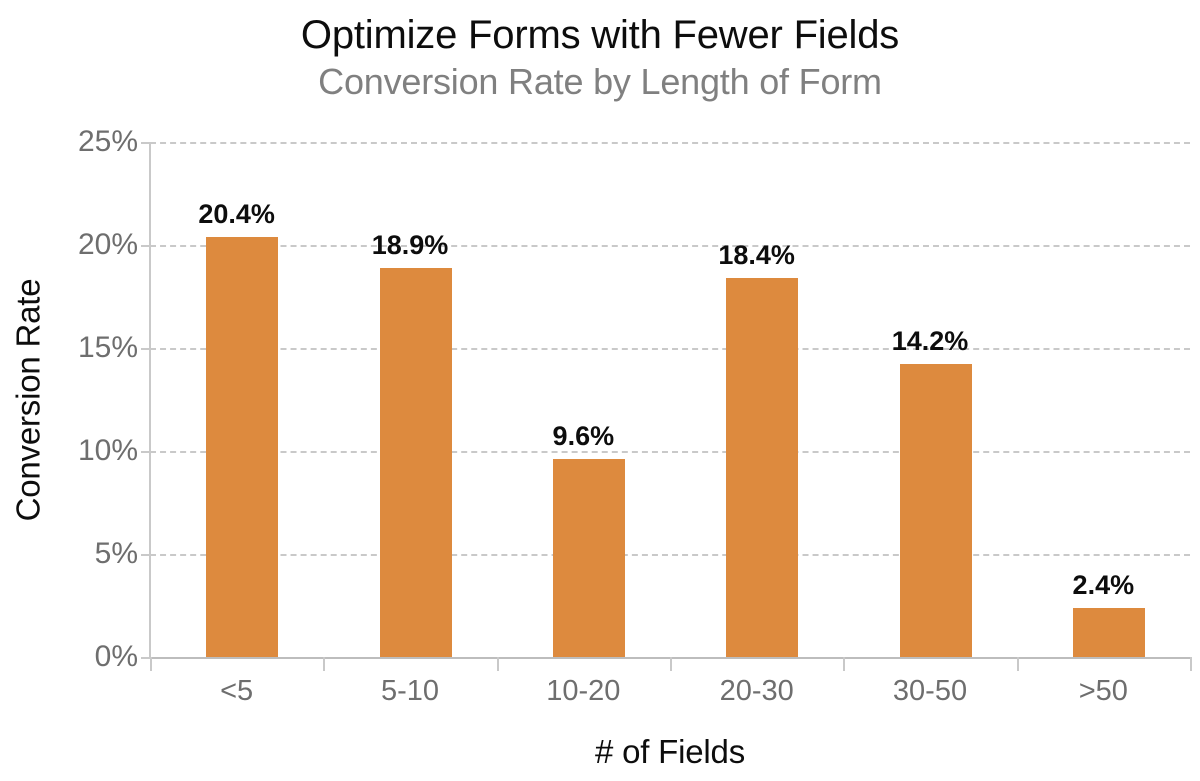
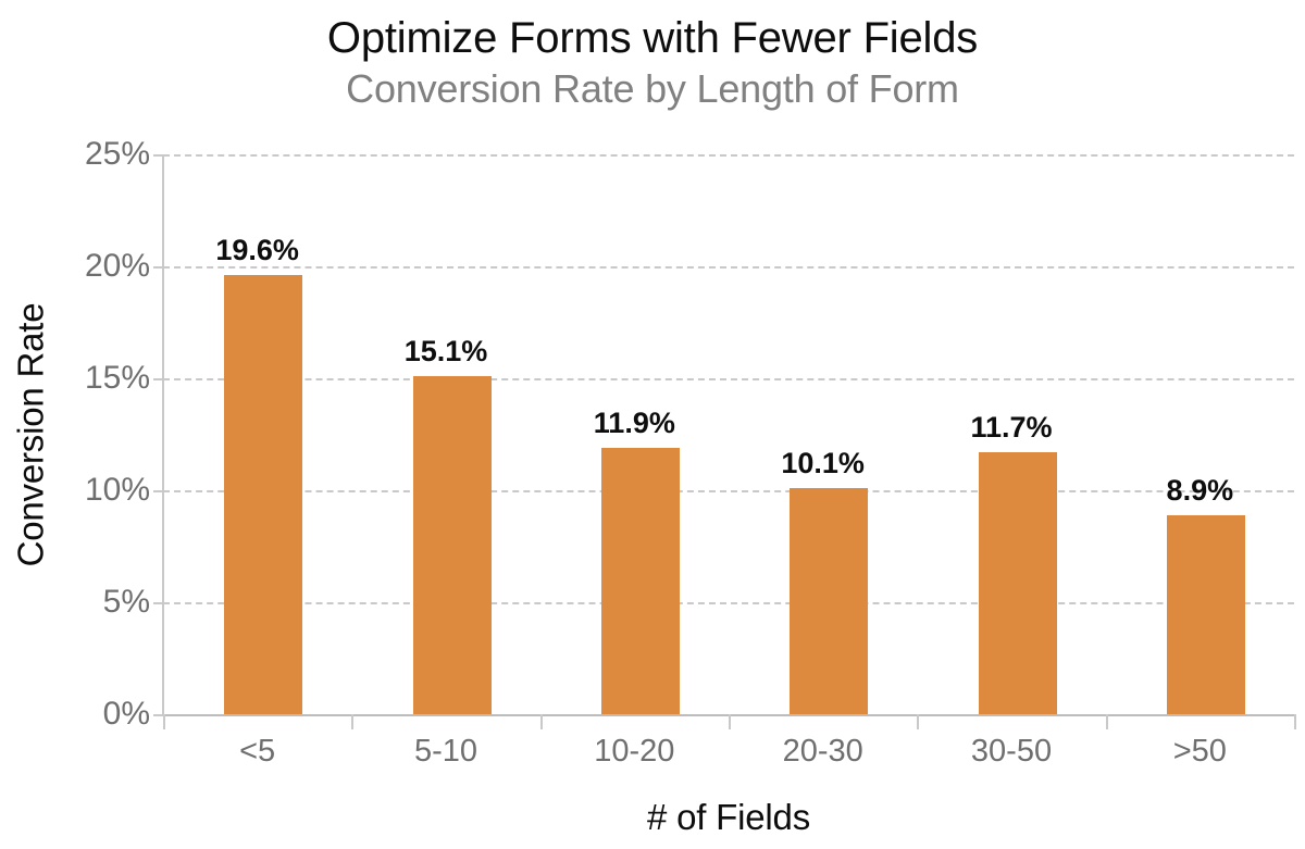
<5: 20.4% -> 19.6%
5-10: 18.9% -> 15.1%
10-20: 9.6% -> 11.9%
20-30: 18.4% -> 10.1%
30-50: 14.2% -> 11.7%
>50: 2.4% -> 8.9%
